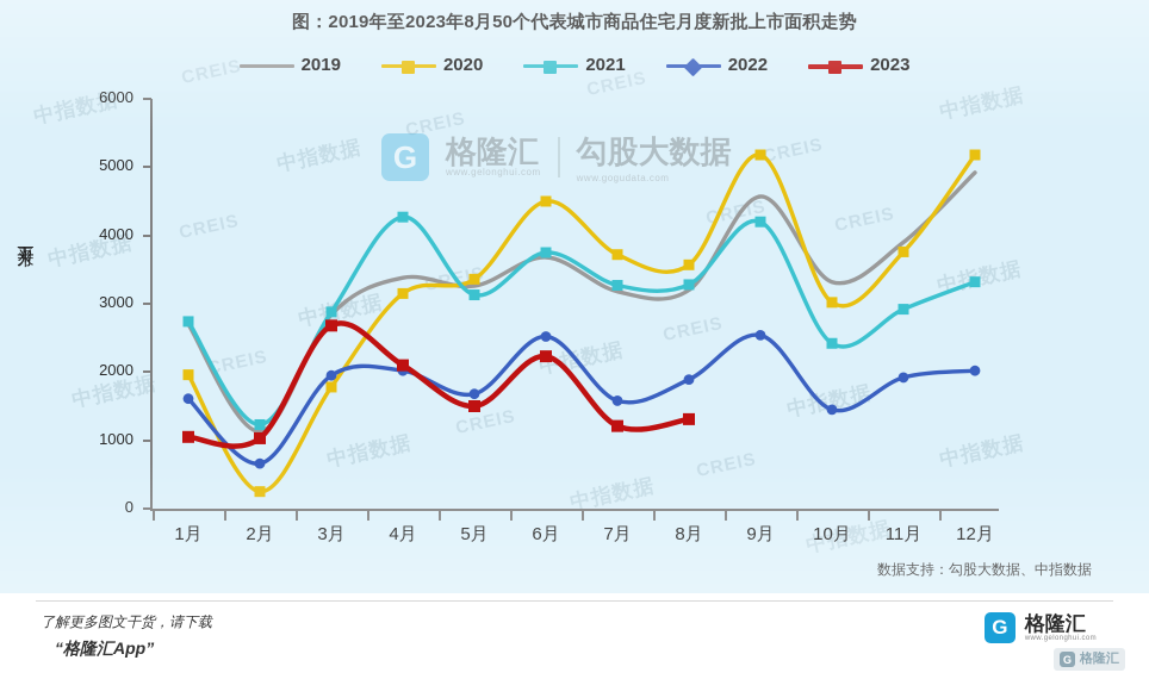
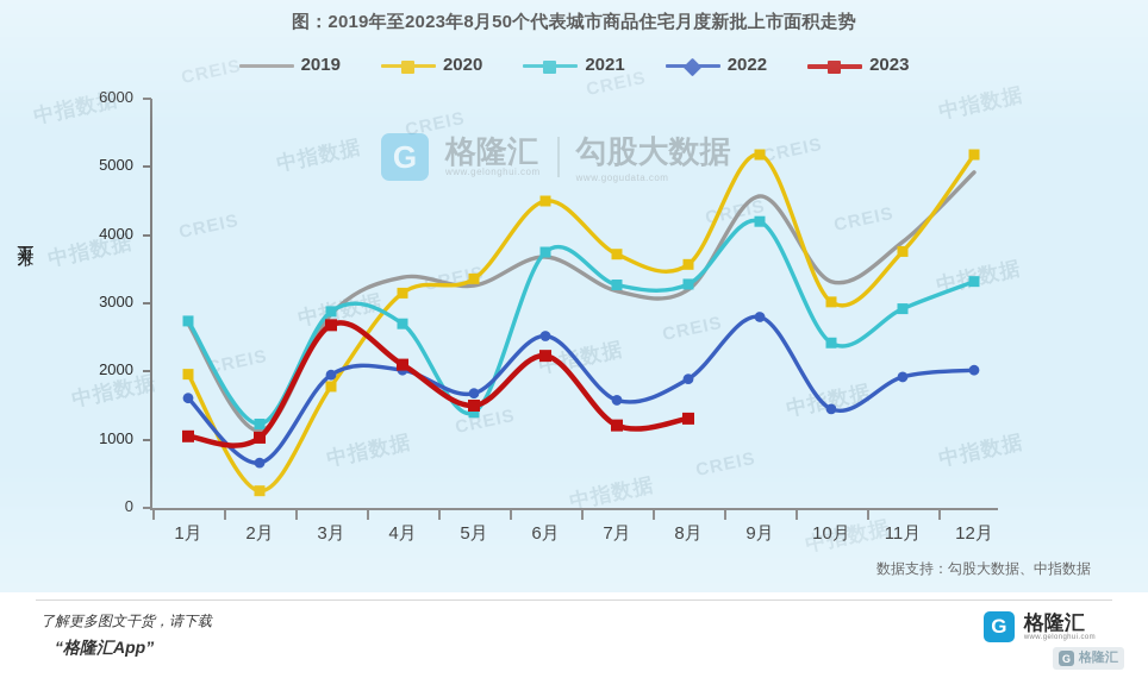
2021/4月: 4300 -> 2700
2021/5月: 3100 -> 1400
2022/9月: 2500 -> 2800
